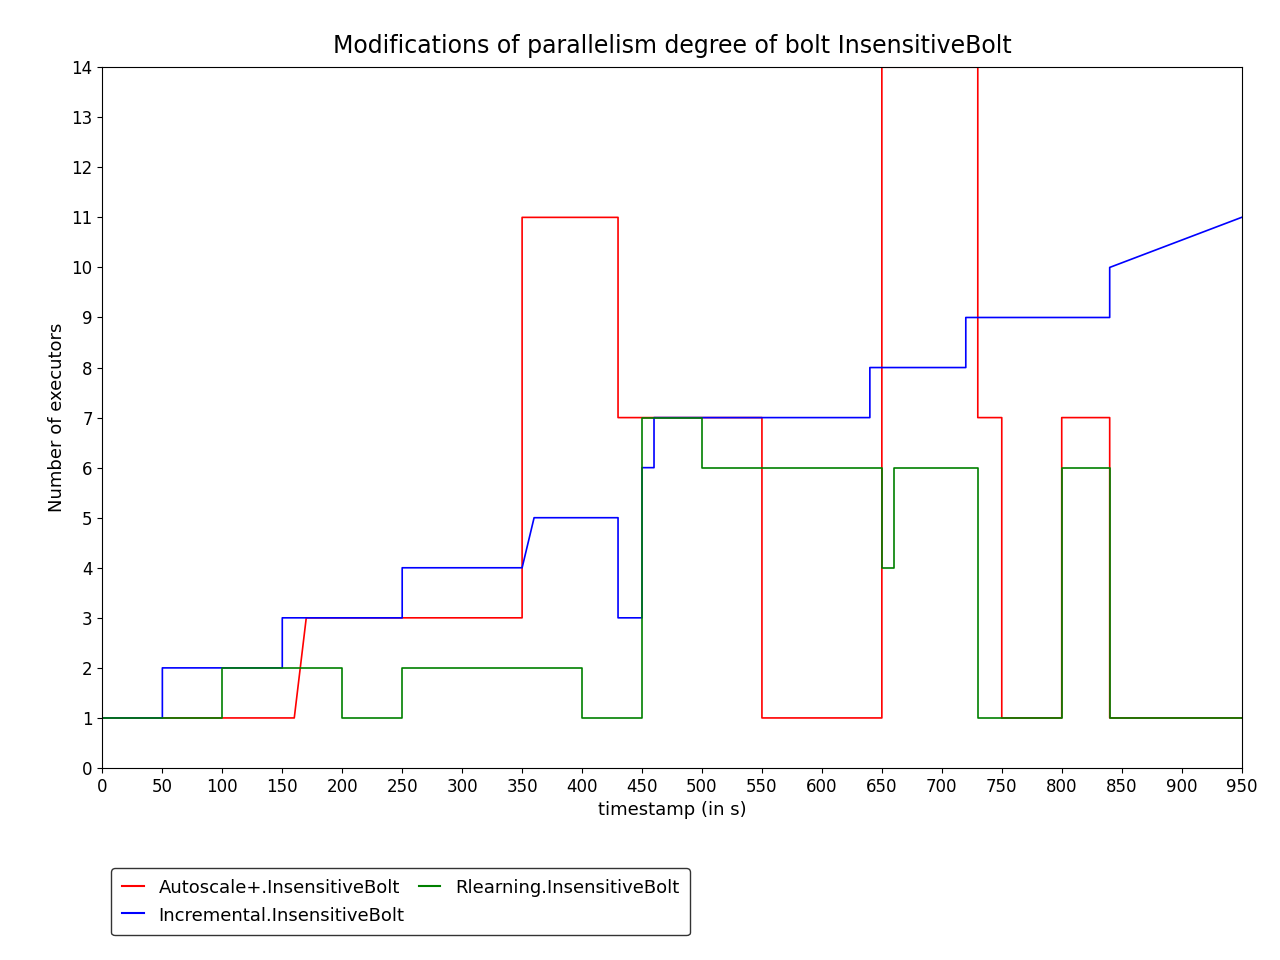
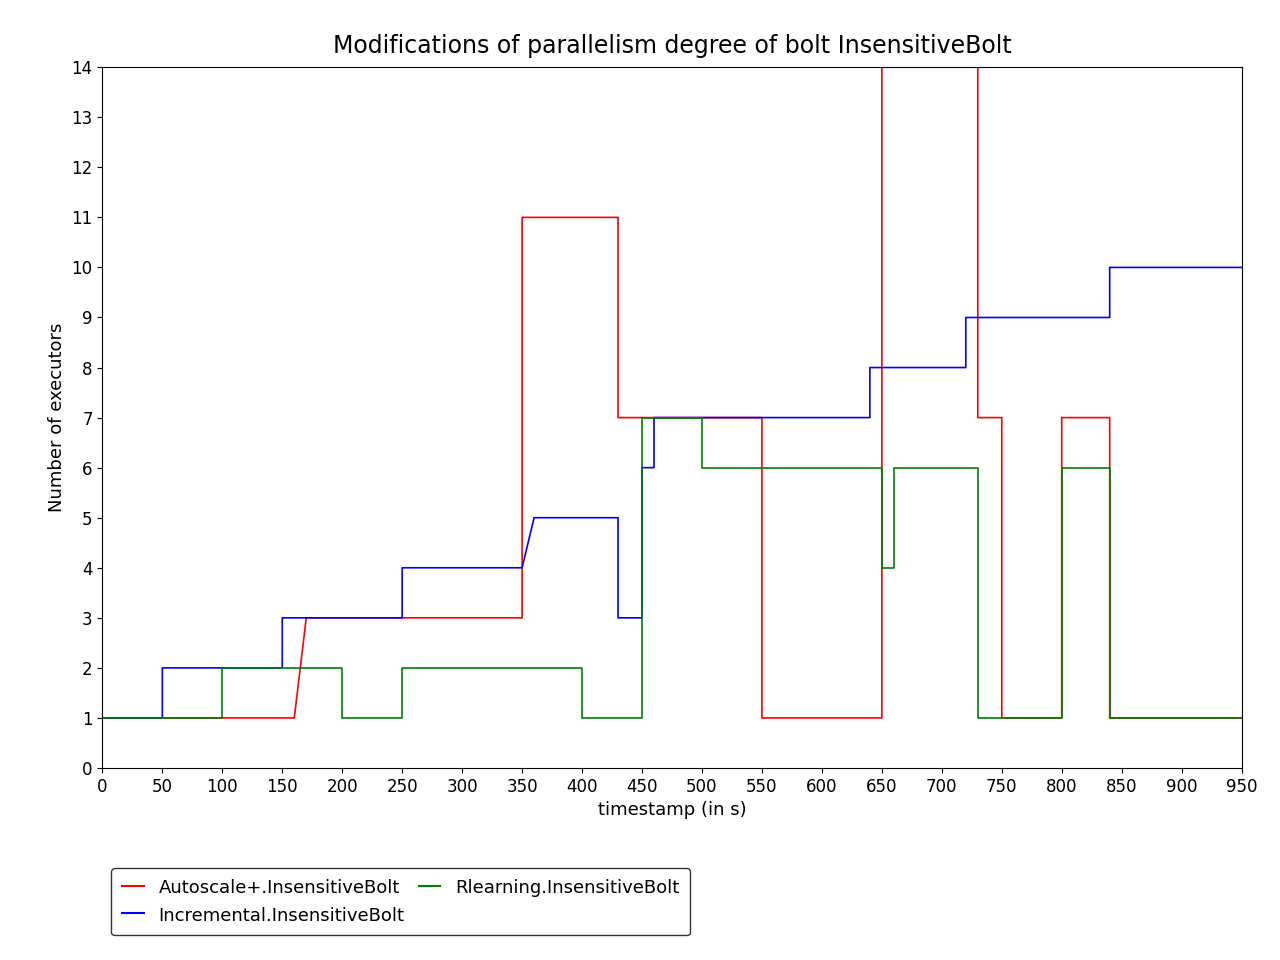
Incremental.InsensitiveBolt/950: 11 -> 10
